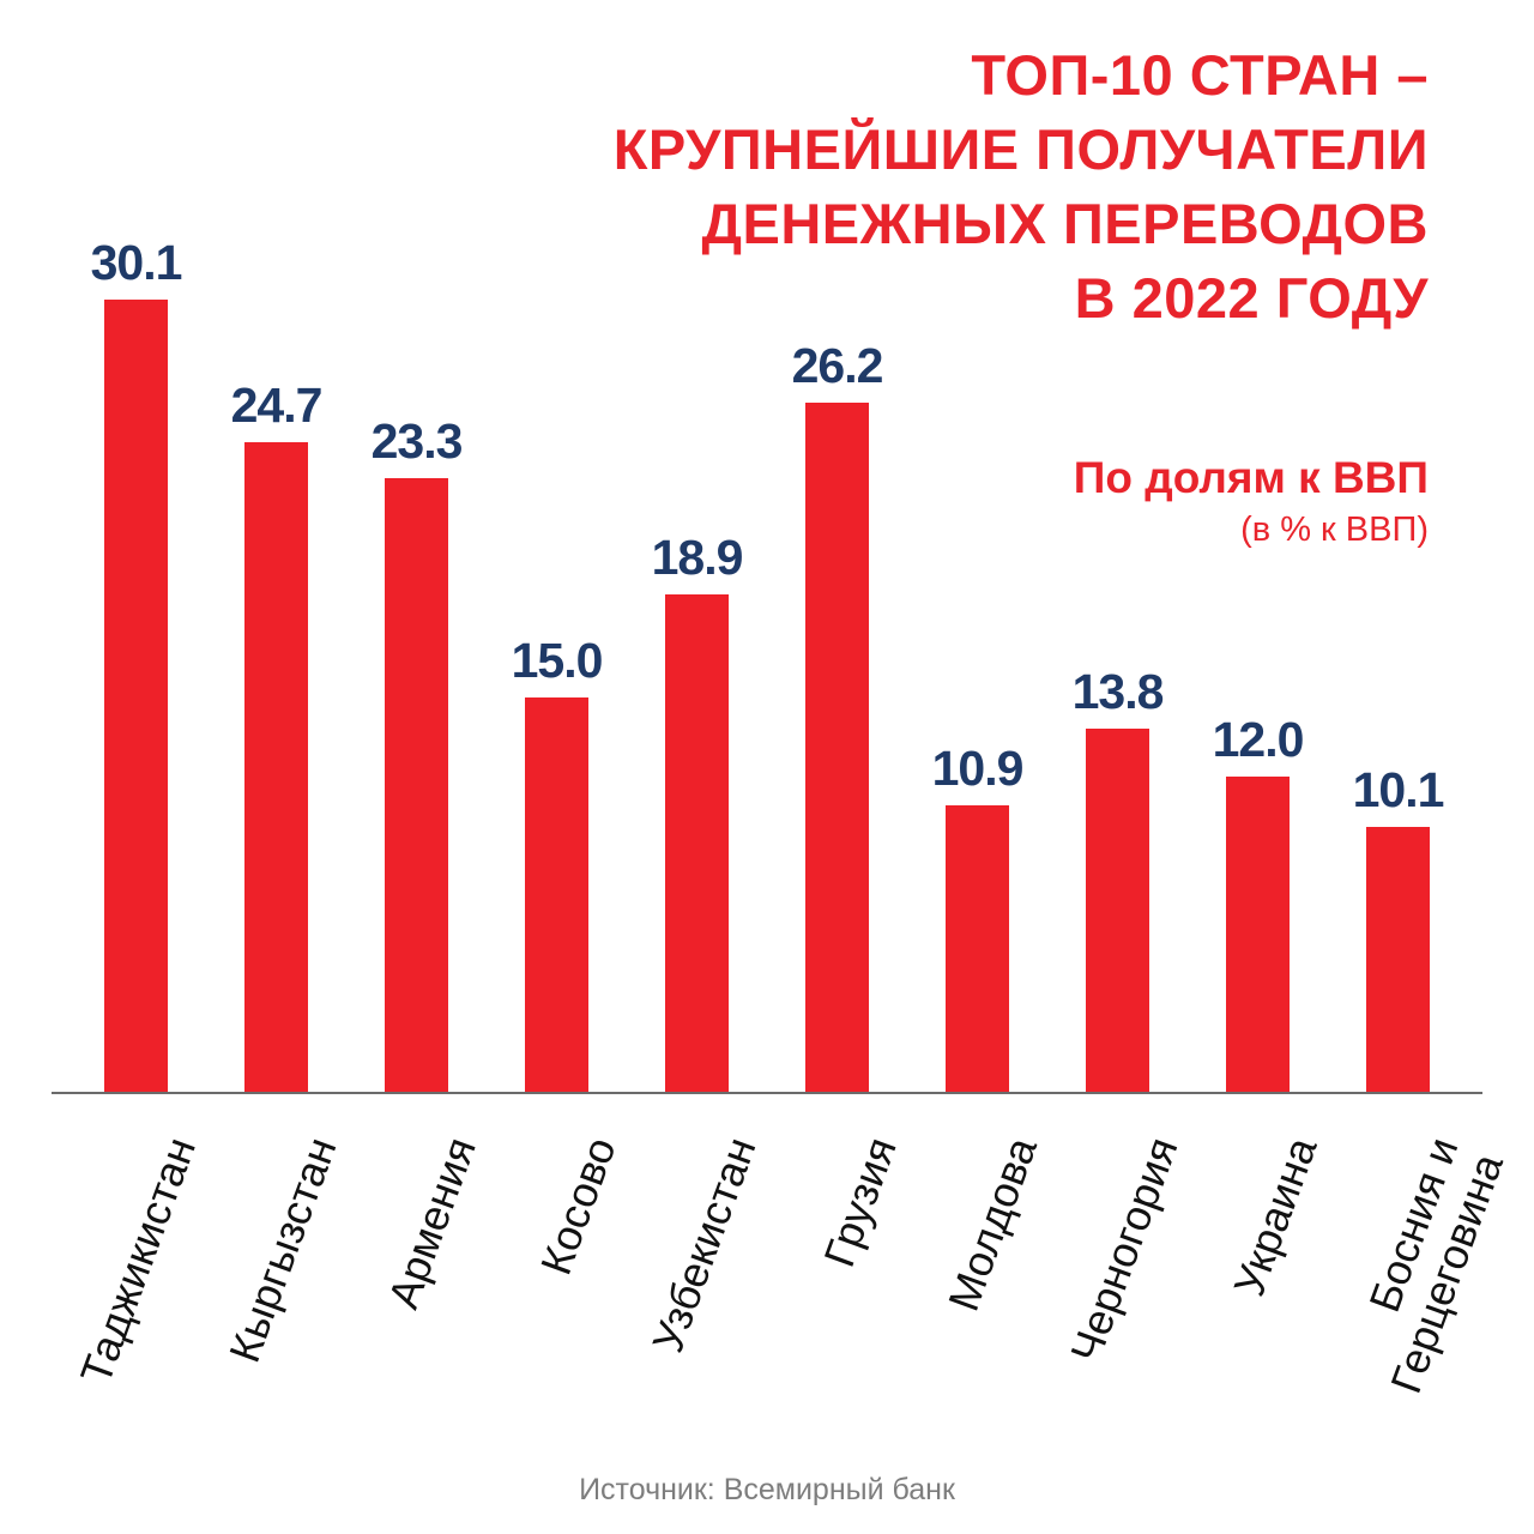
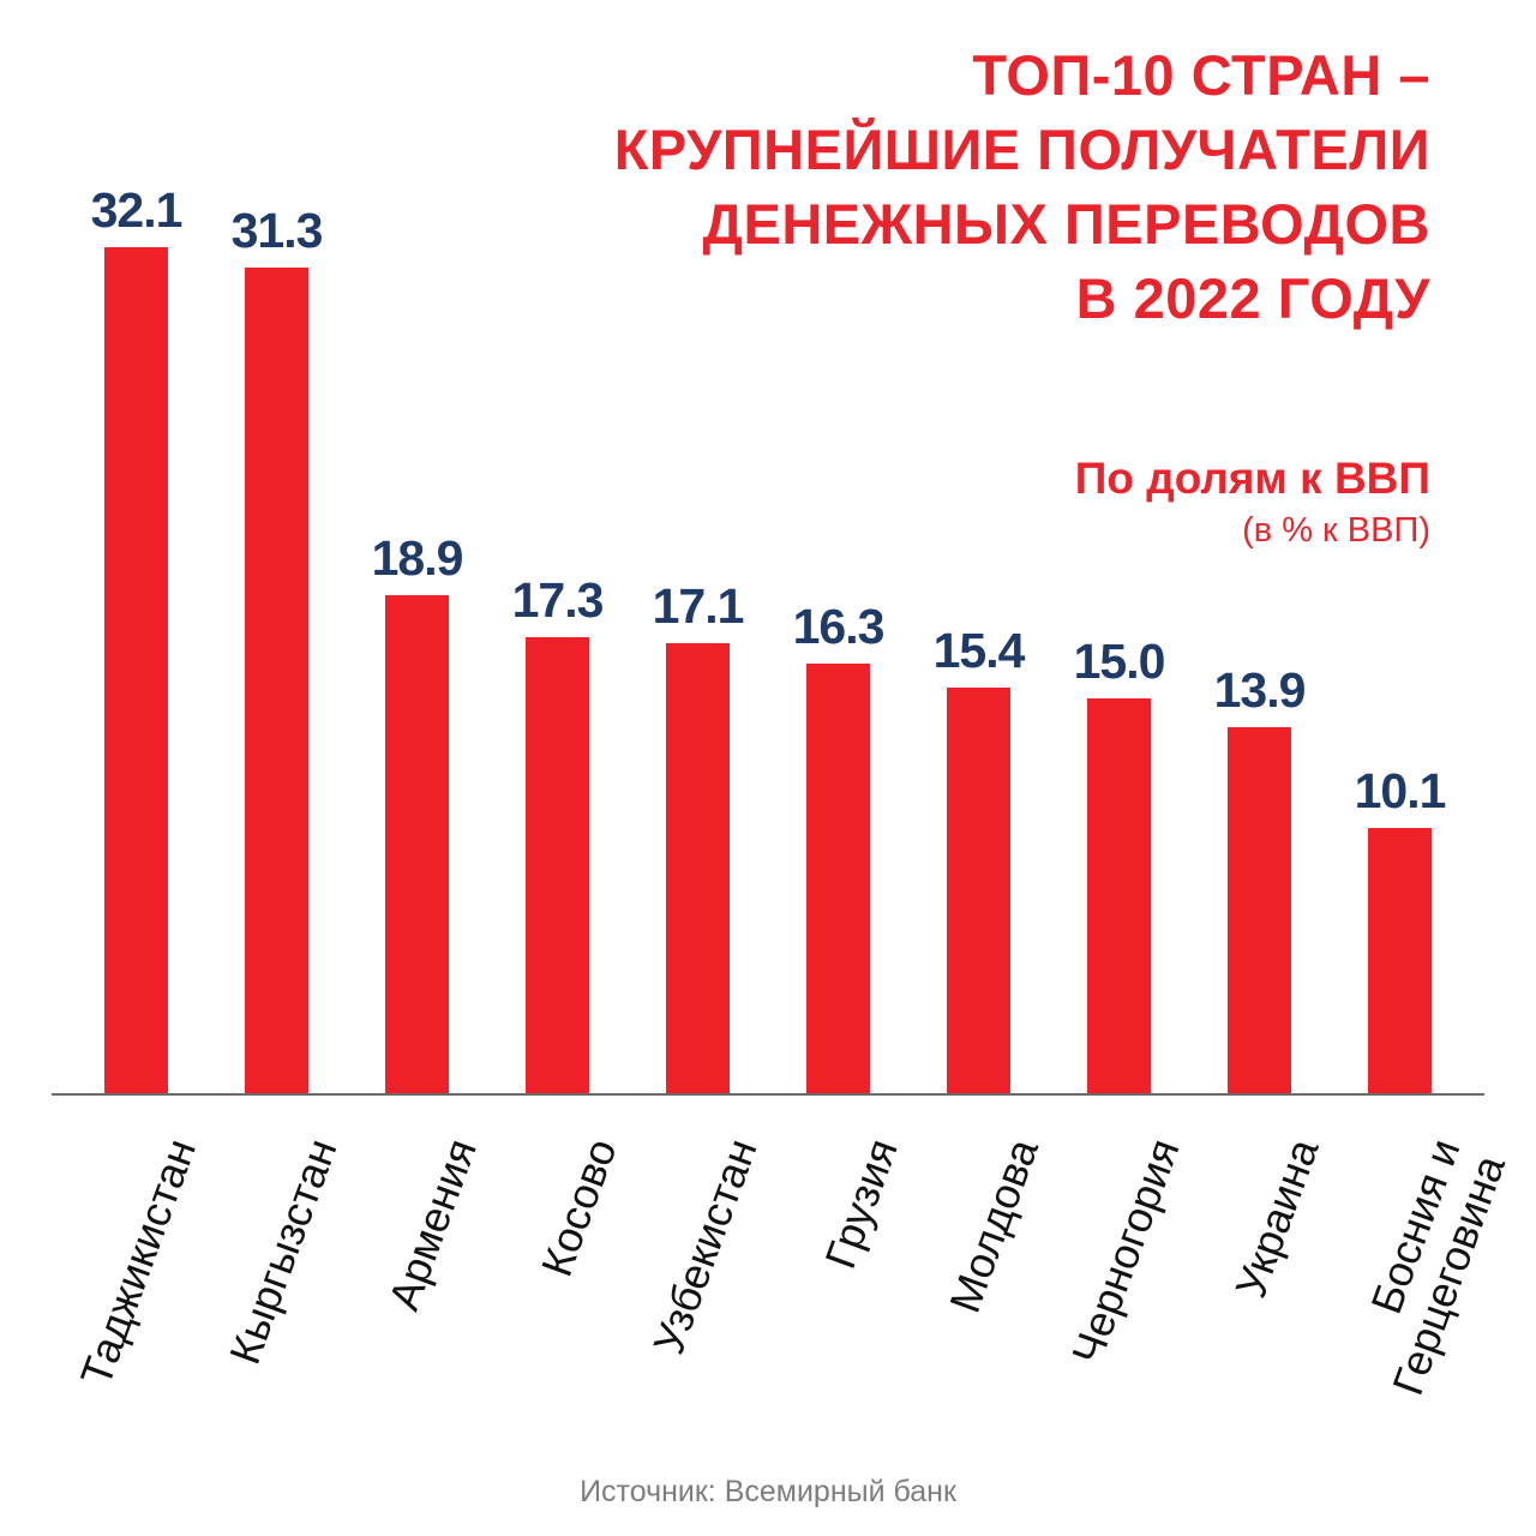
Таджикистан: 30.1 -> 32.1
Кыргызстан: 24.7 -> 31.3
Армения: 23.3 -> 18.9
Косово: 15.0 -> 17.3
Узбекистан: 18.9 -> 17.1
Грузия: 26.2 -> 16.3
Молдова: 10.9 -> 15.4
Черногория: 13.8 -> 15.0
Украина: 12.0 -> 13.9
